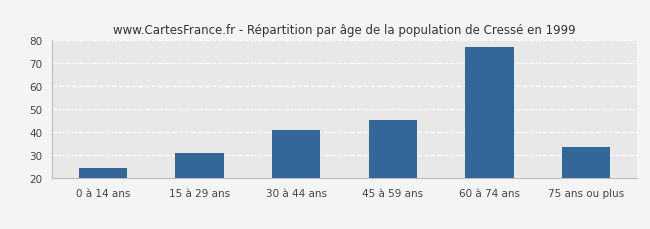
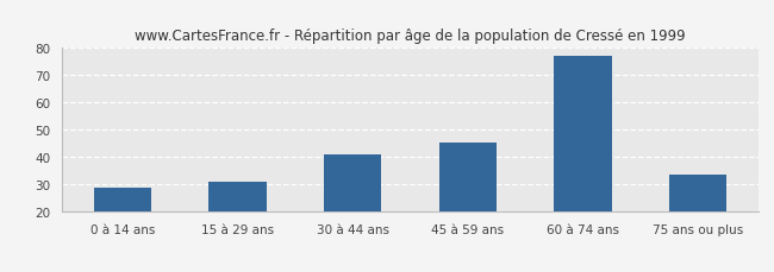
0 à 14 ans: 24.5 -> 29.0
